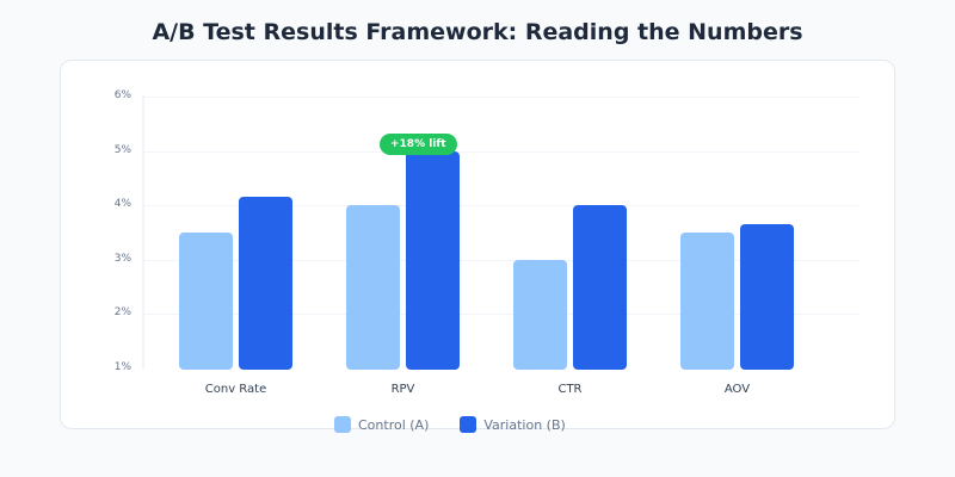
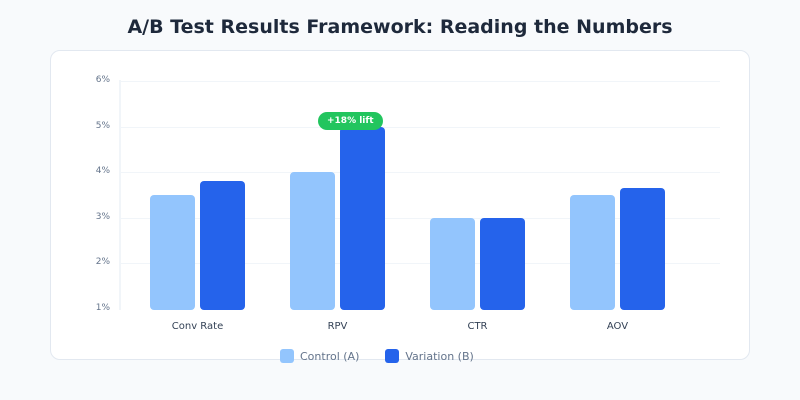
Variation (B)/Conv Rate: 4.2% -> 3.8%
Variation (B)/CTR: 4.0% -> 3.0%
